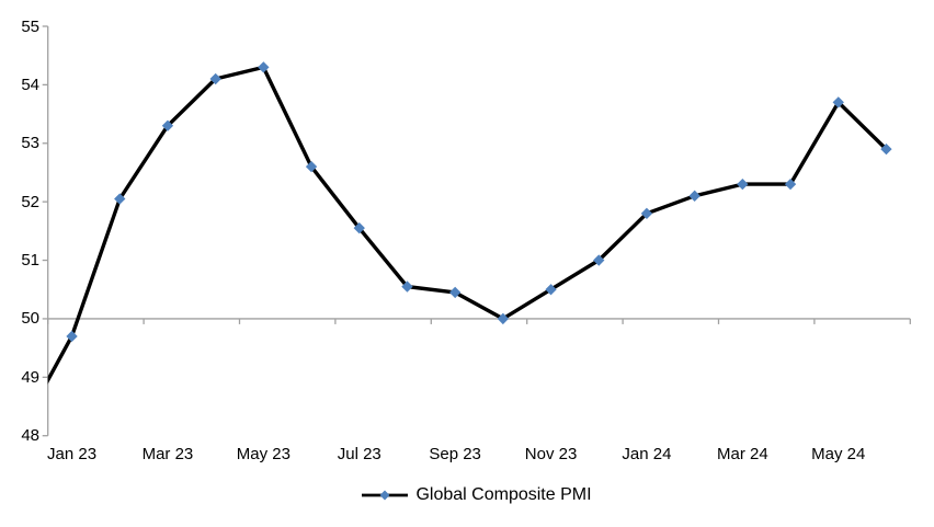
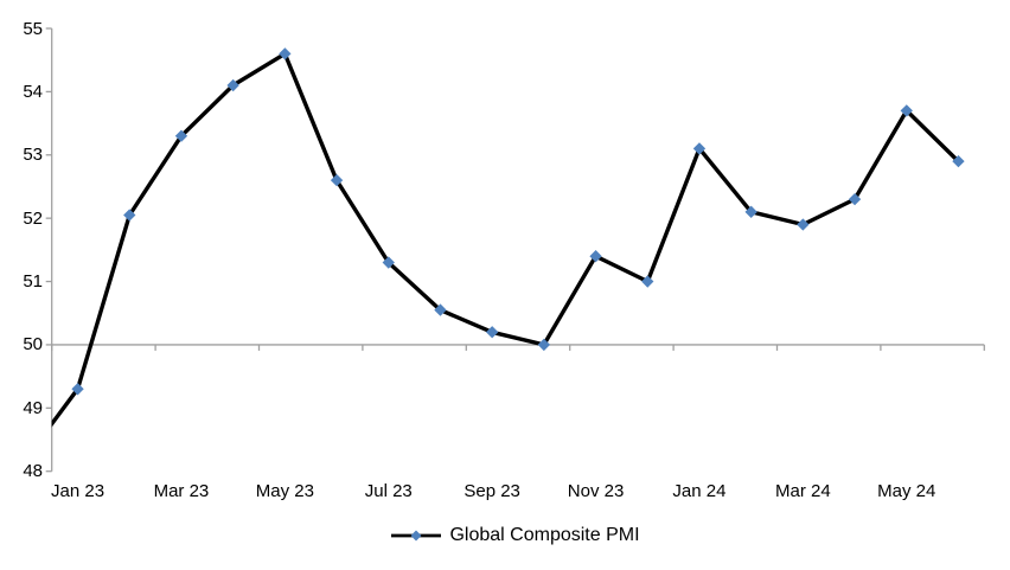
Jan 23: 49.7 -> 49.3
May 23: 54.3 -> 54.6
Jul 23: 51.5 -> 51.3
Sep 23: 50.5 -> 50.2
Nov 23: 50.5 -> 51.4
Jan 24: 51.8 -> 53.1
Mar 24: 52.3 -> 51.9
